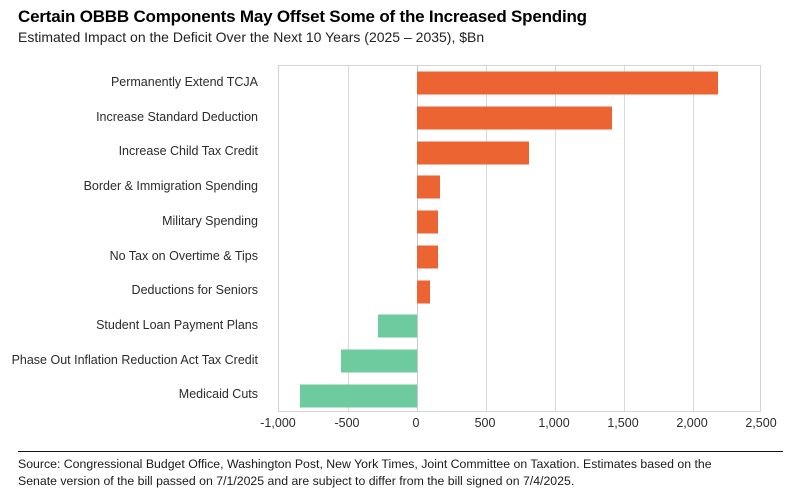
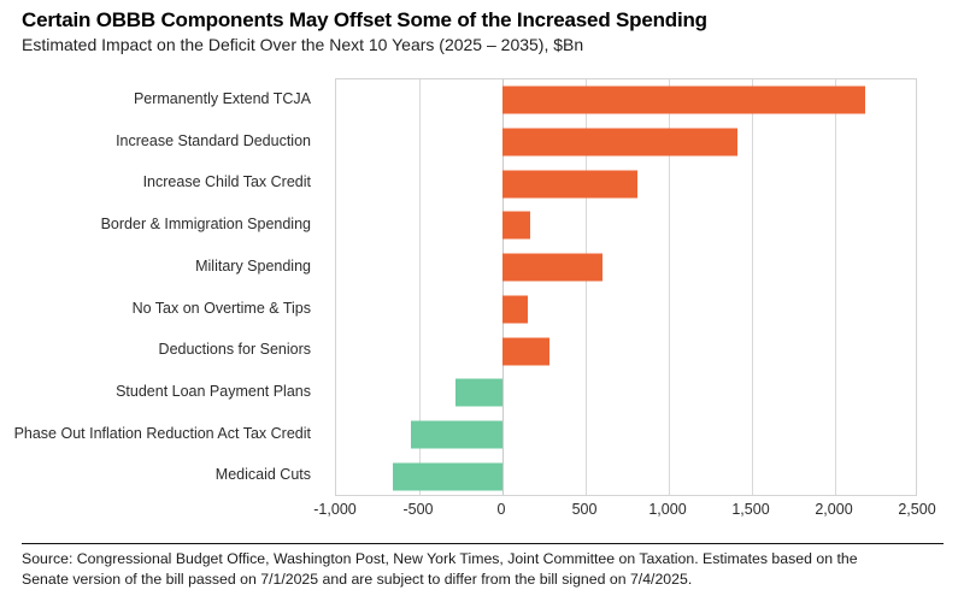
Military Spending: 160 -> 600
Deductions for Seniors: 100 -> 280
Medicaid Cuts: -850 -> -660
